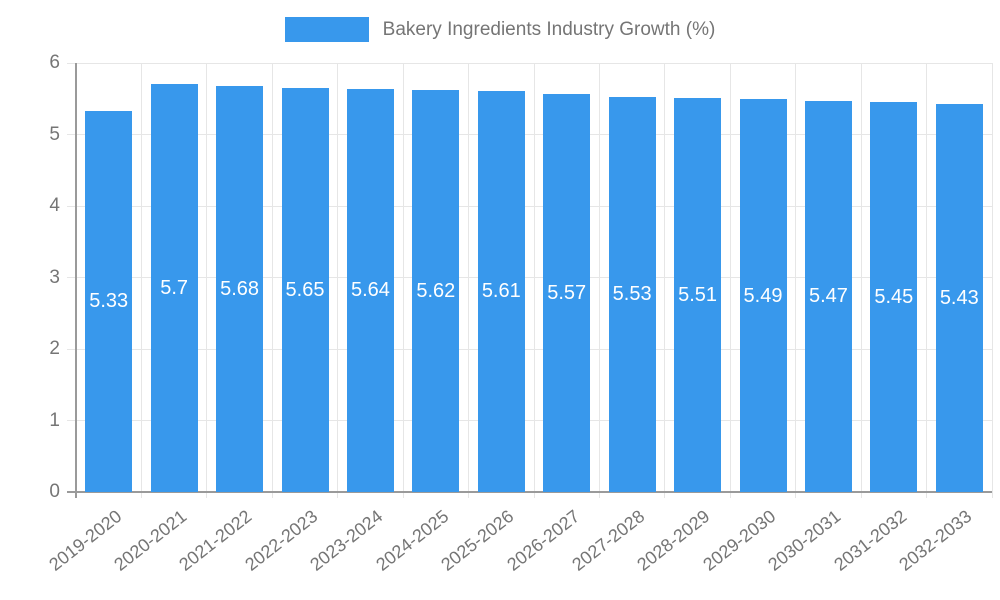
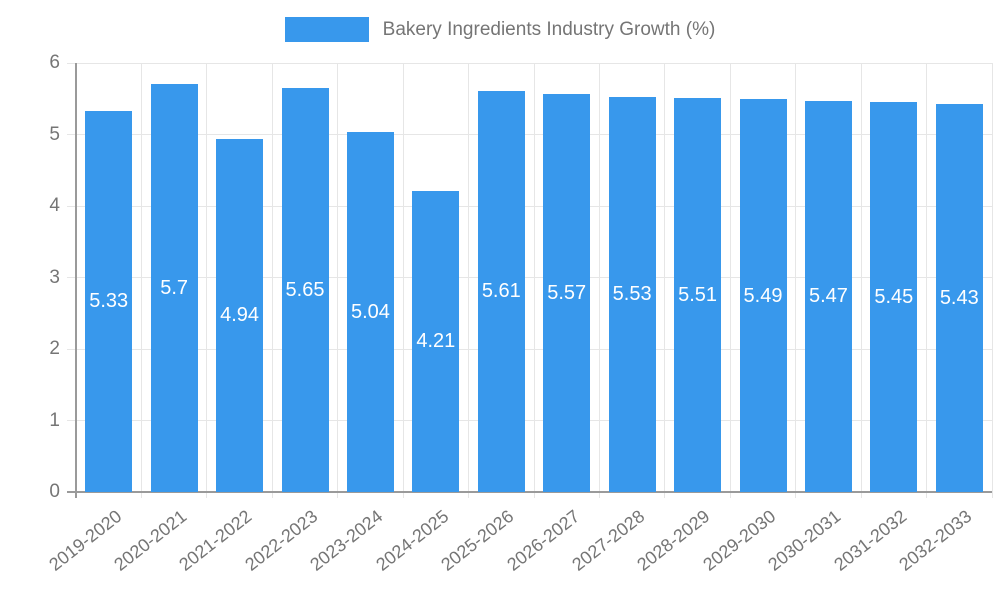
2021-2022: 5.68 -> 4.94
2023-2024: 5.64 -> 5.04
2024-2025: 5.62 -> 4.21
